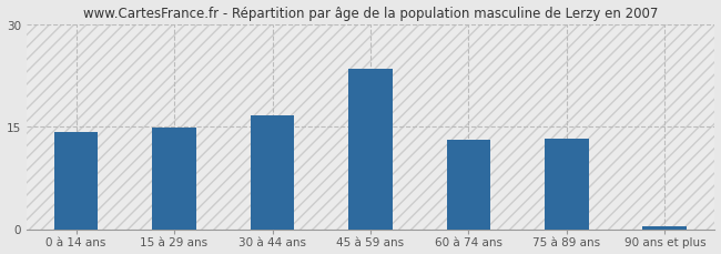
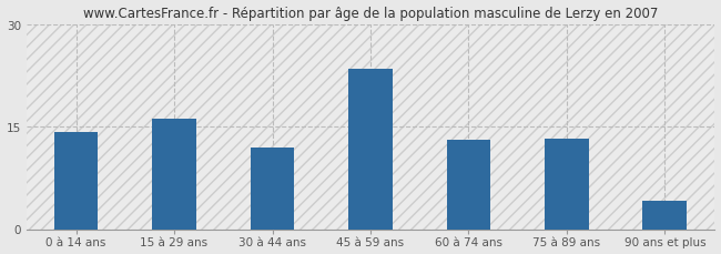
15 à 29 ans: 14.8 -> 16.2
30 à 44 ans: 16.7 -> 12.0
90 ans et plus: 0.4 -> 4.2
